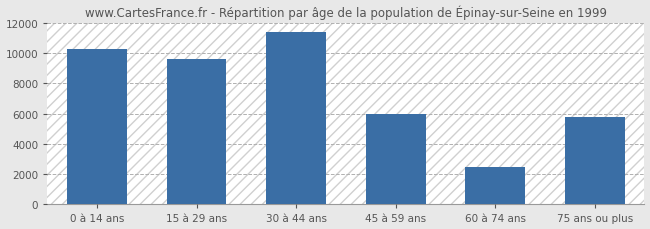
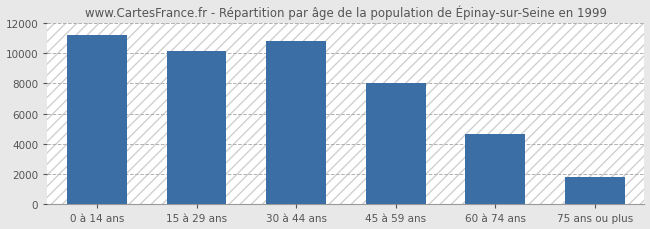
0 à 14 ans: 10300 -> 11200
15 à 29 ans: 9600 -> 10200
30 à 44 ans: 11400 -> 10800
45 à 59 ans: 6000 -> 8000
60 à 74 ans: 2500 -> 4600
75 ans ou plus: 5800 -> 1800
